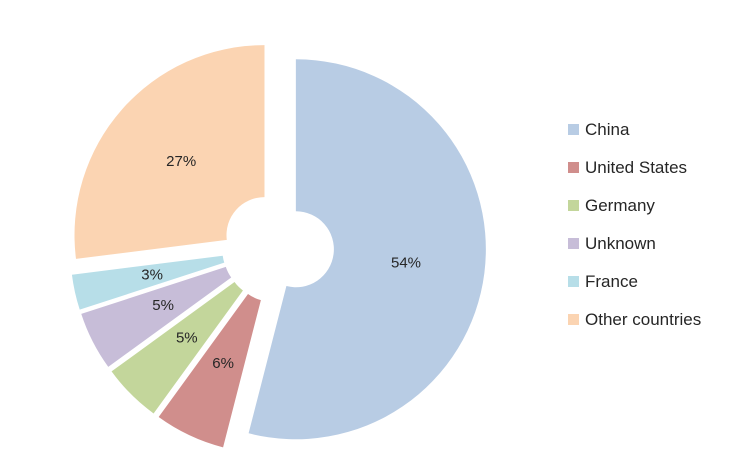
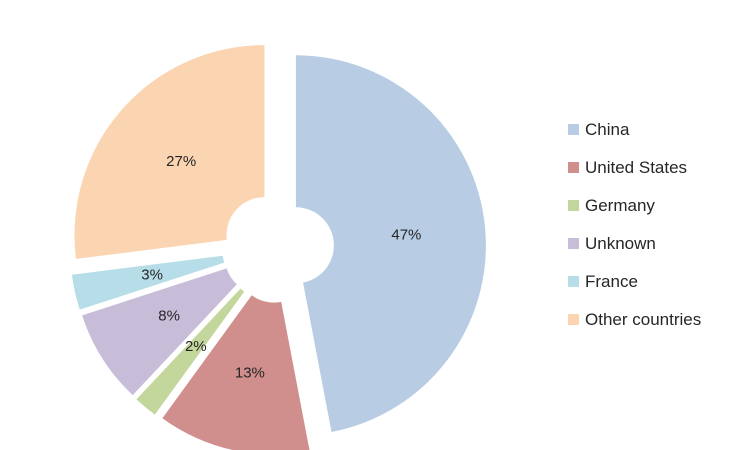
China: 54% -> 47%
United States: 6% -> 13%
Germany: 5% -> 2%
Unknown: 5% -> 8%
